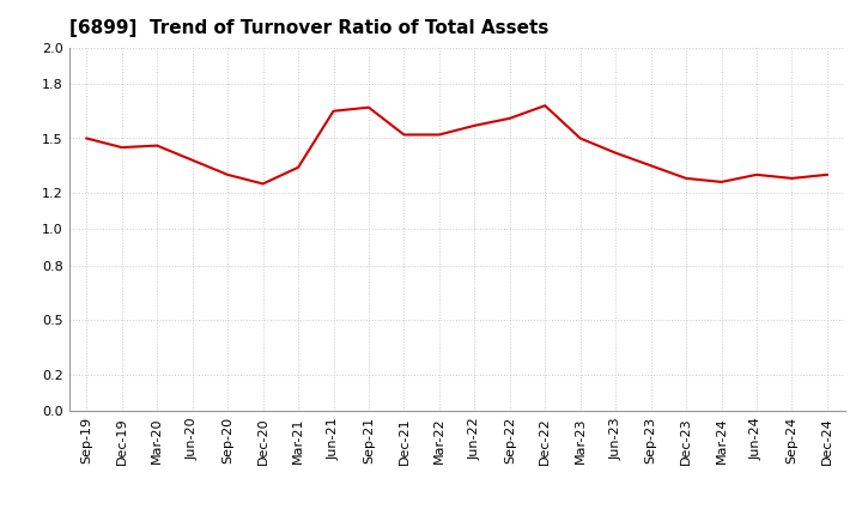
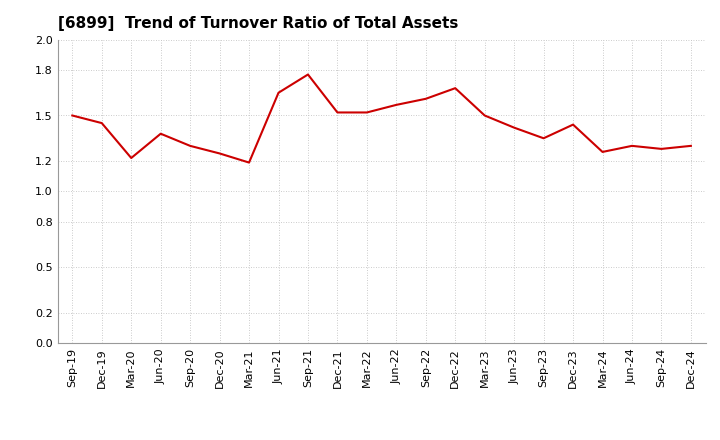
Mar-20: 1.46 -> 1.22
Mar-21: 1.34 -> 1.19
Sep-21: 1.67 -> 1.77
Dec-23: 1.28 -> 1.44
